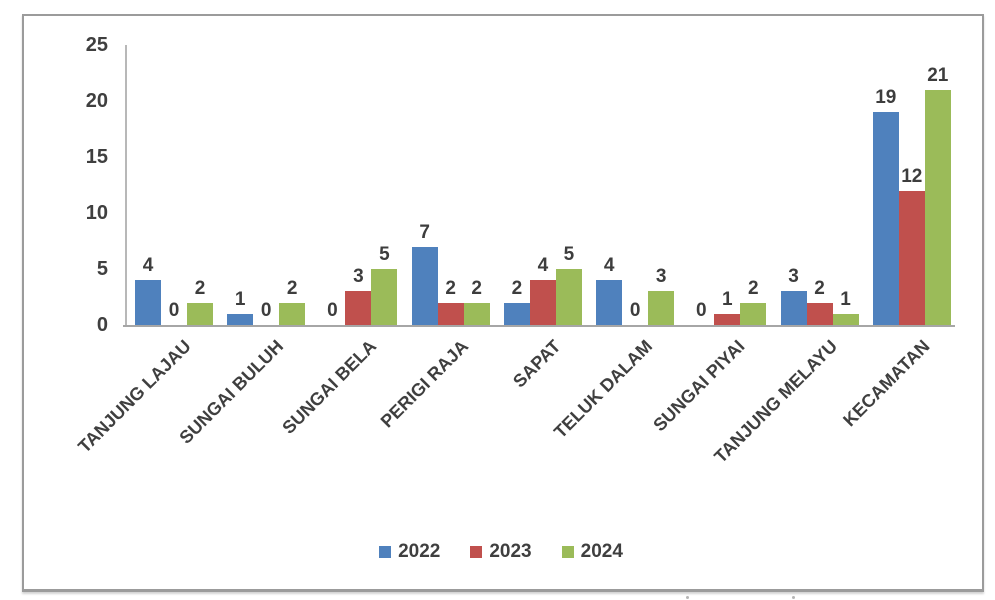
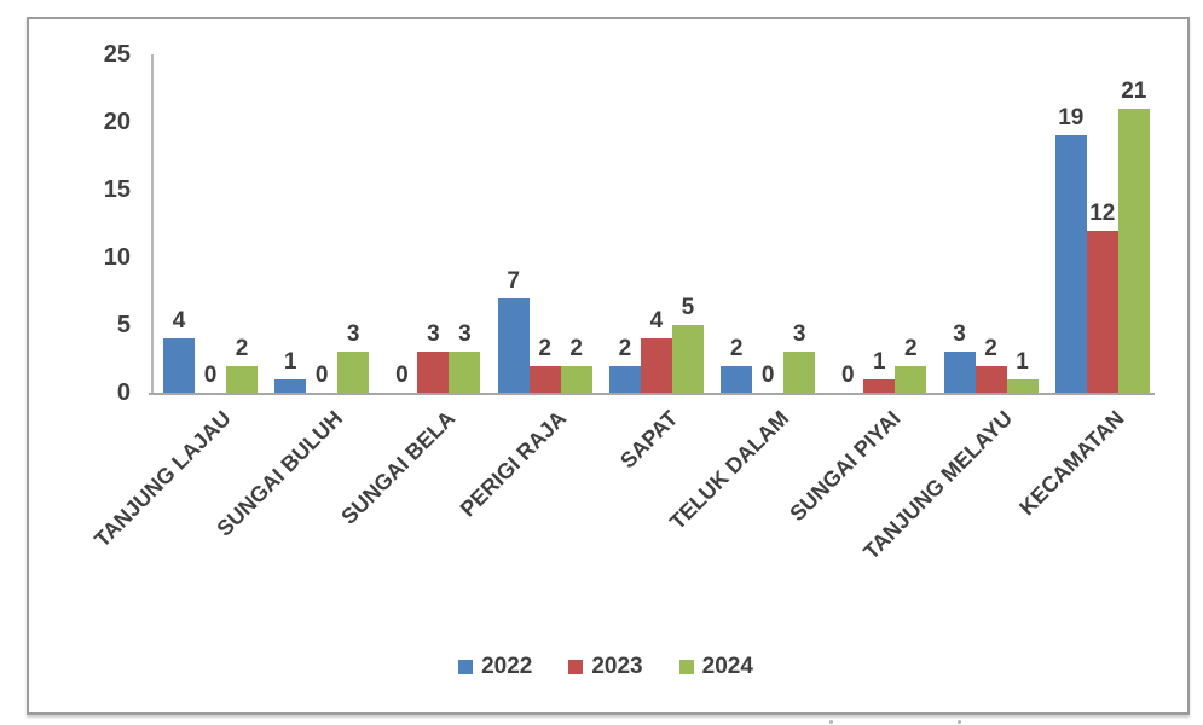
2024/SUNGAI BULUH: 2 -> 3
2024/SUNGAI BELA: 5 -> 3
2022/TELUK DALAM: 4 -> 2
